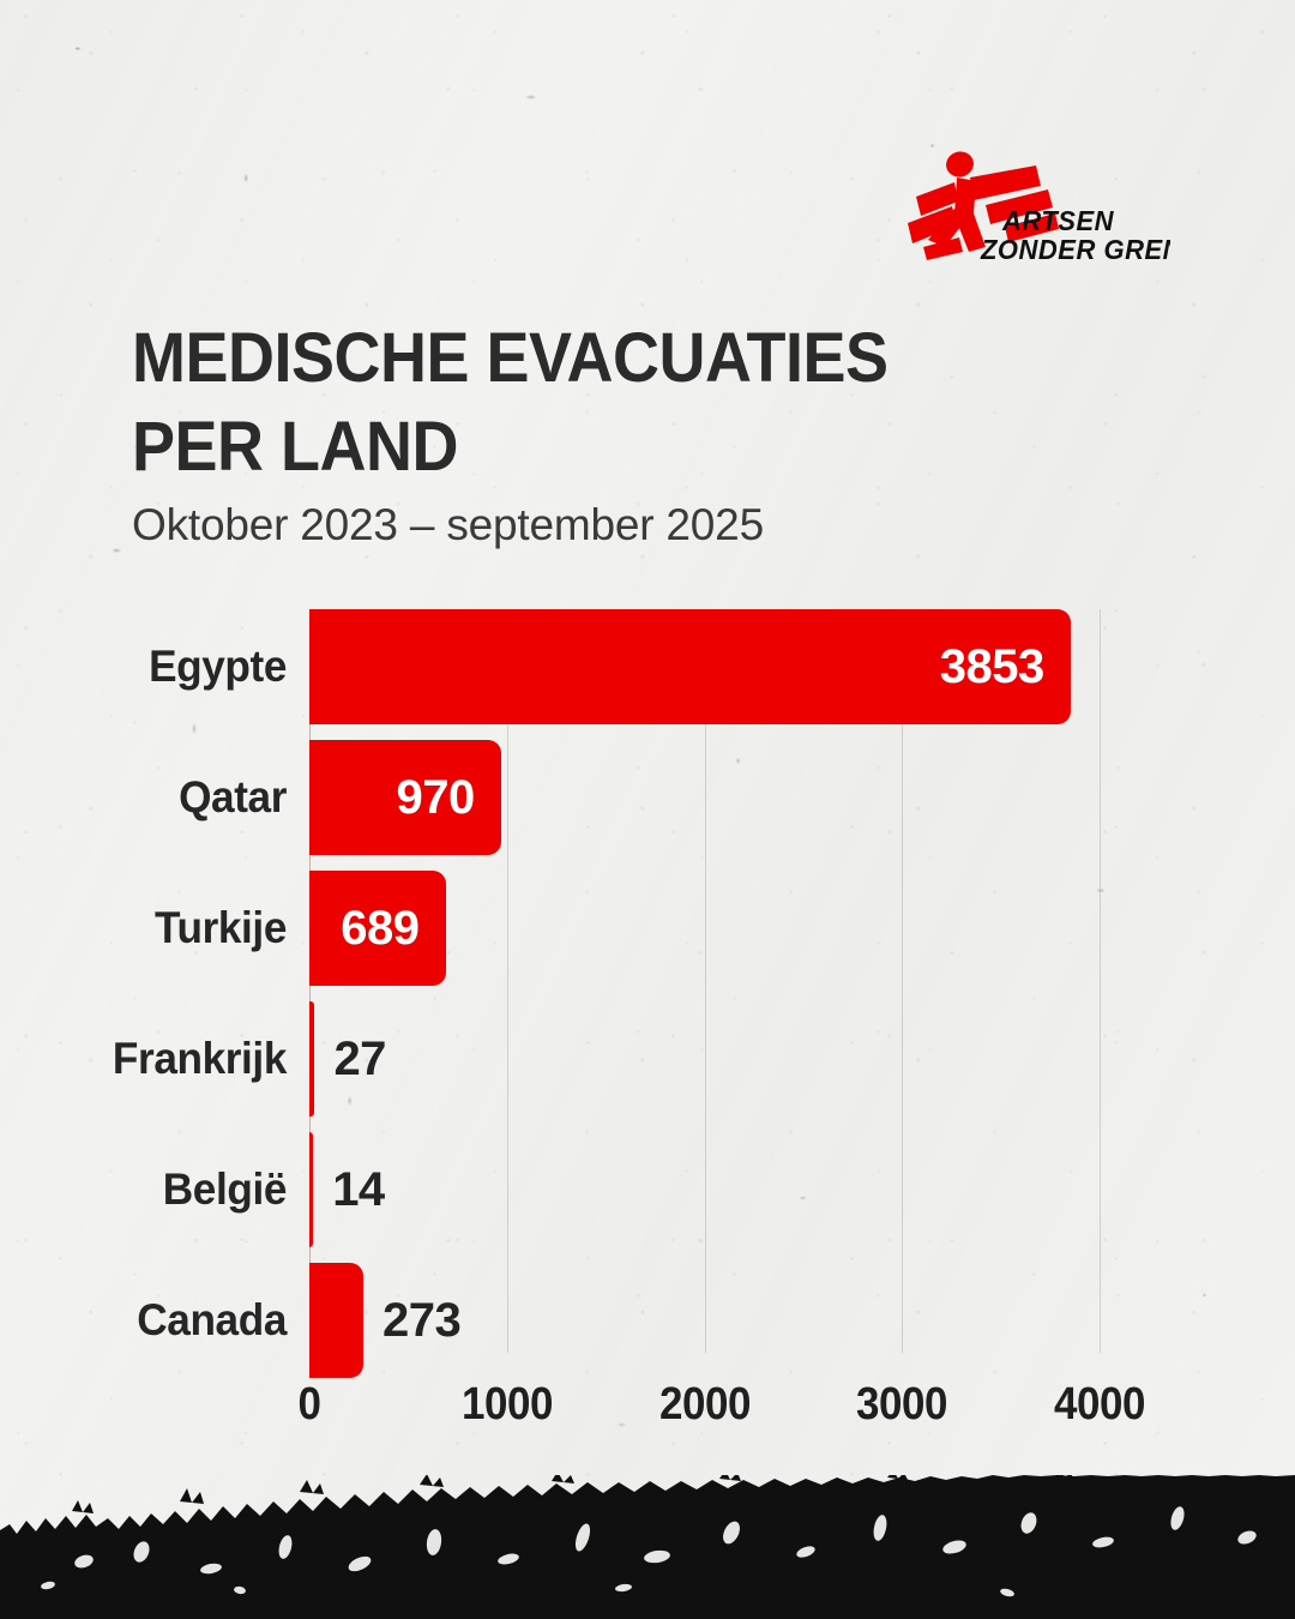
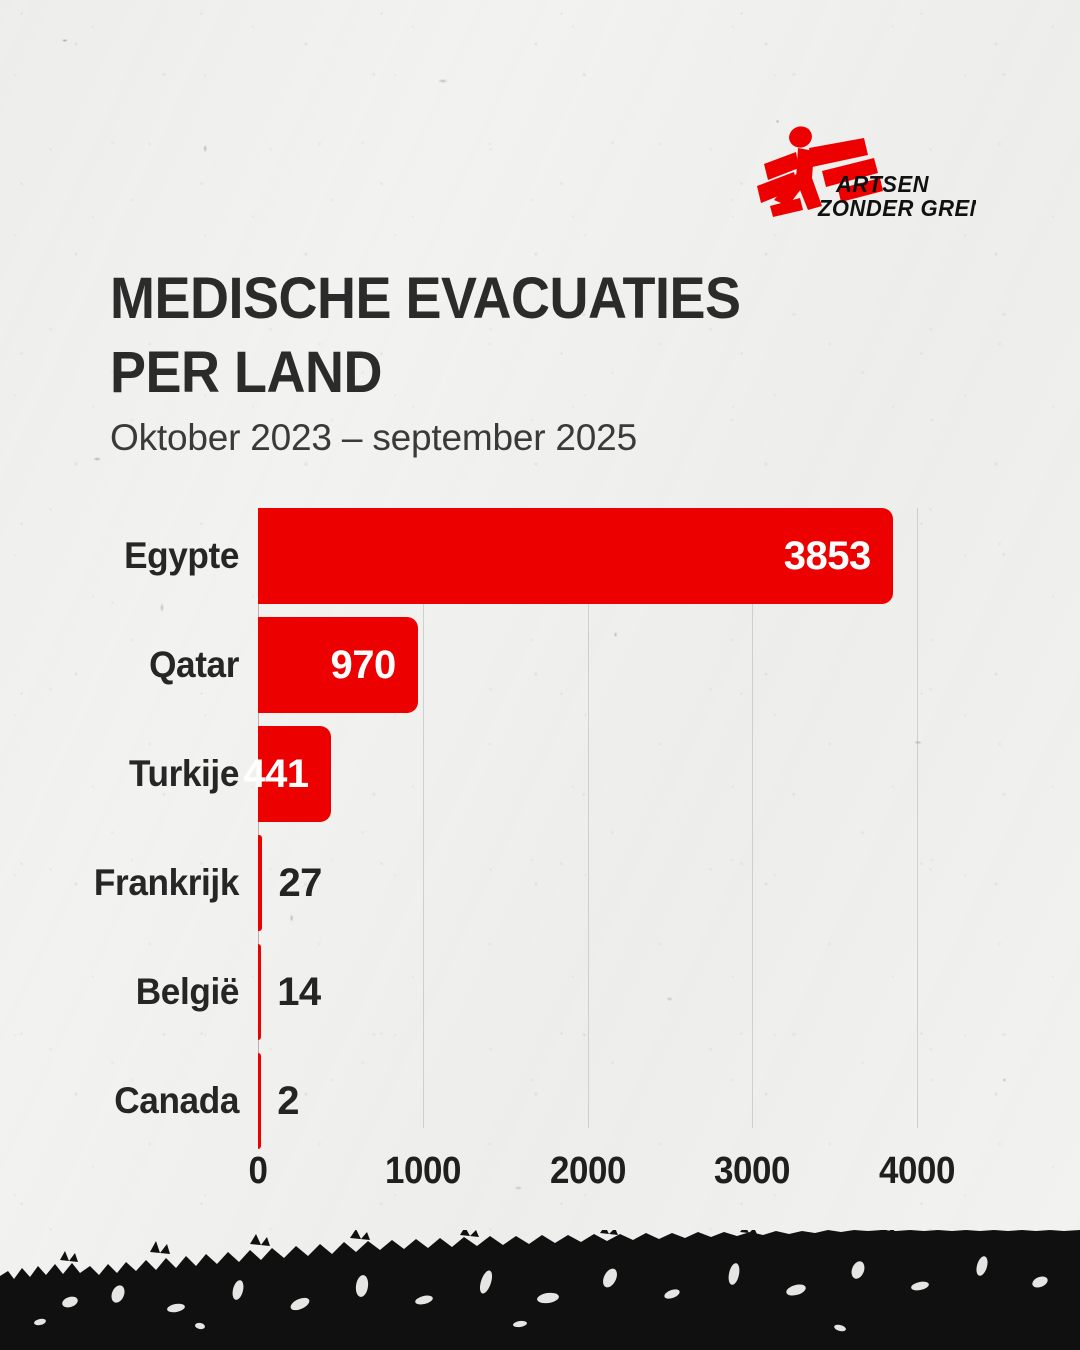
Turkije: 689 -> 441
Canada: 273 -> 2
